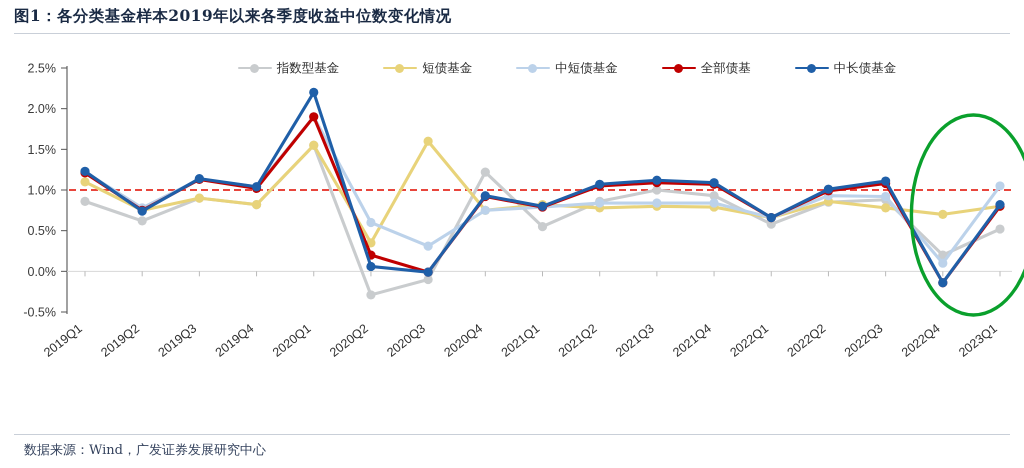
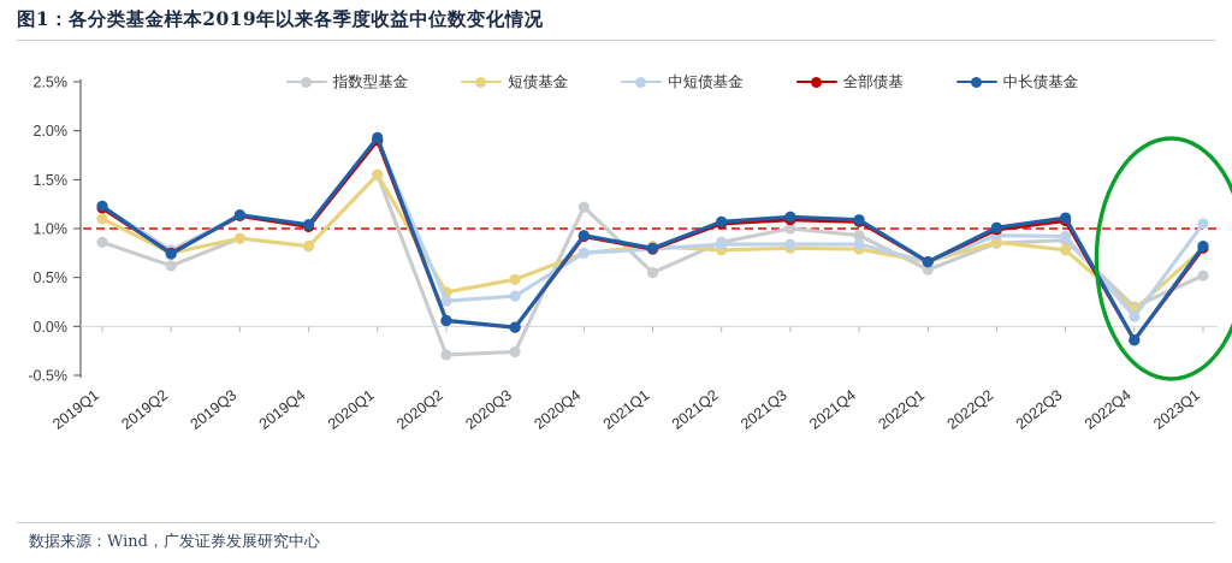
中长债基金/2020Q1: 2.2% -> 1.9%
中短债基金/2020Q2: 0.6% -> 0.3%
全部债基/2020Q2: 0.2% -> 0.1%
指数型基金/2020Q3: -0.1% -> -0.3%
短债基金/2020Q3: 1.6% -> 0.5%
短债基金/2022Q4: 0.7% -> 0.2%
